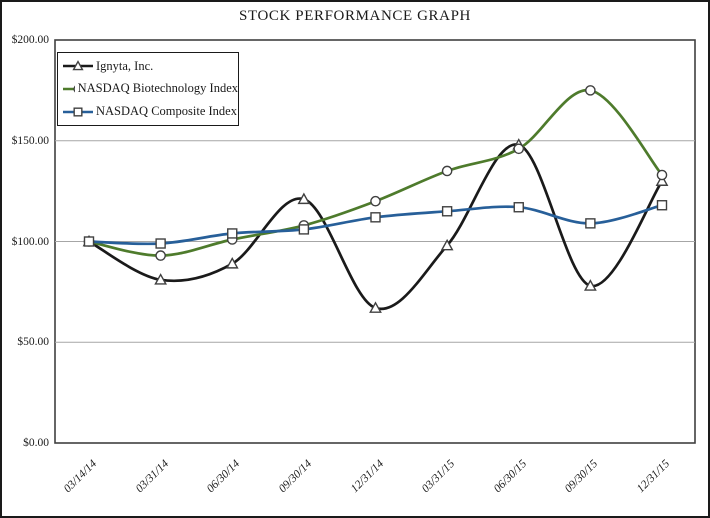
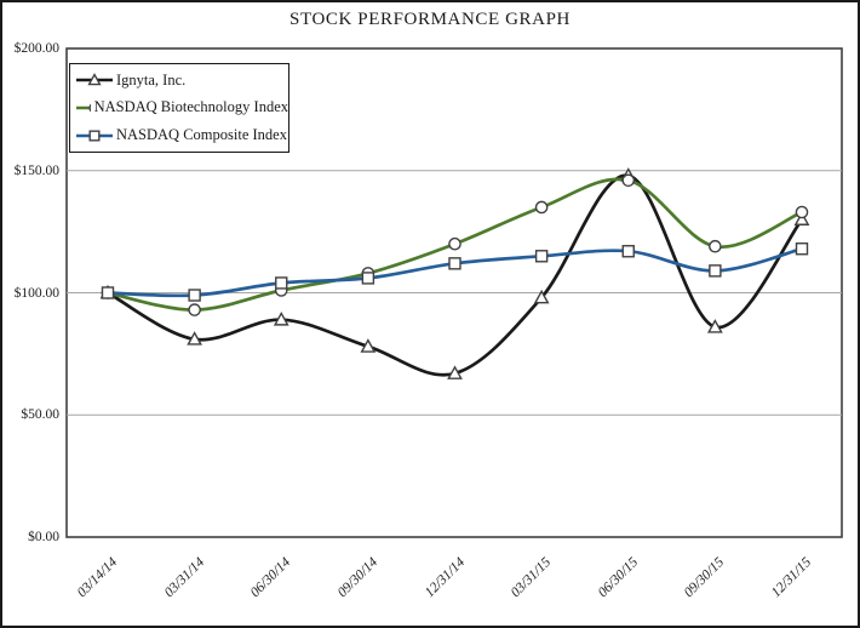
Ignyta, Inc./09/30/14: $121 -> $78
Ignyta, Inc./09/30/15: $78 -> $86
NASDAQ Biotechnology Index/09/30/15: $175 -> $119
